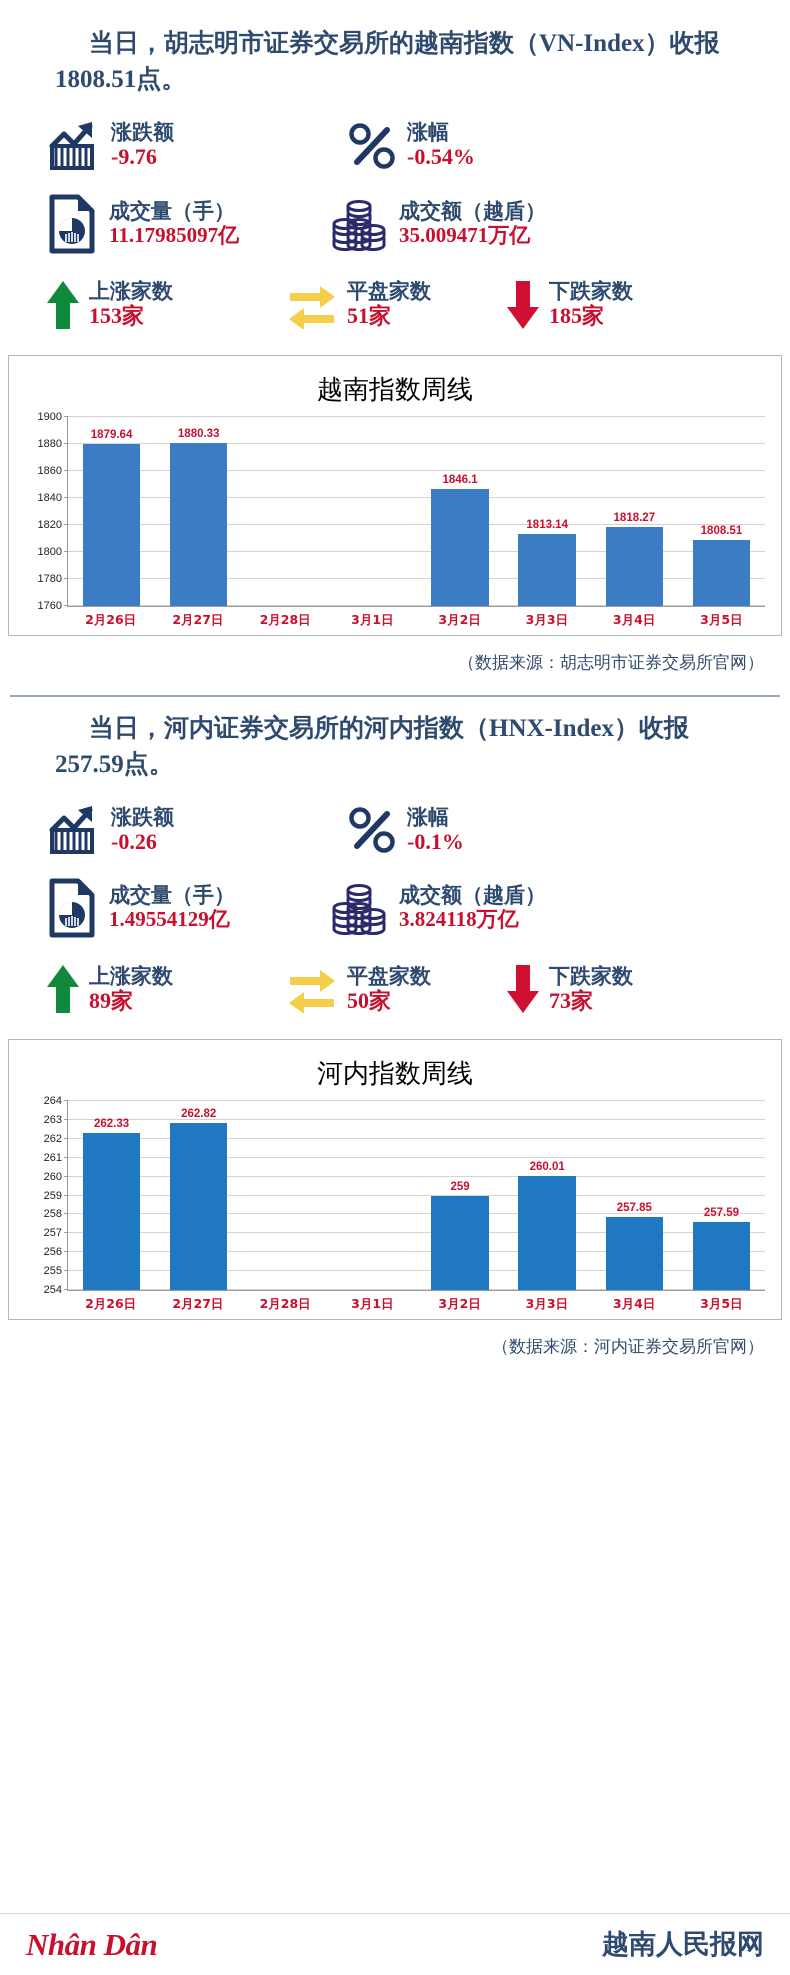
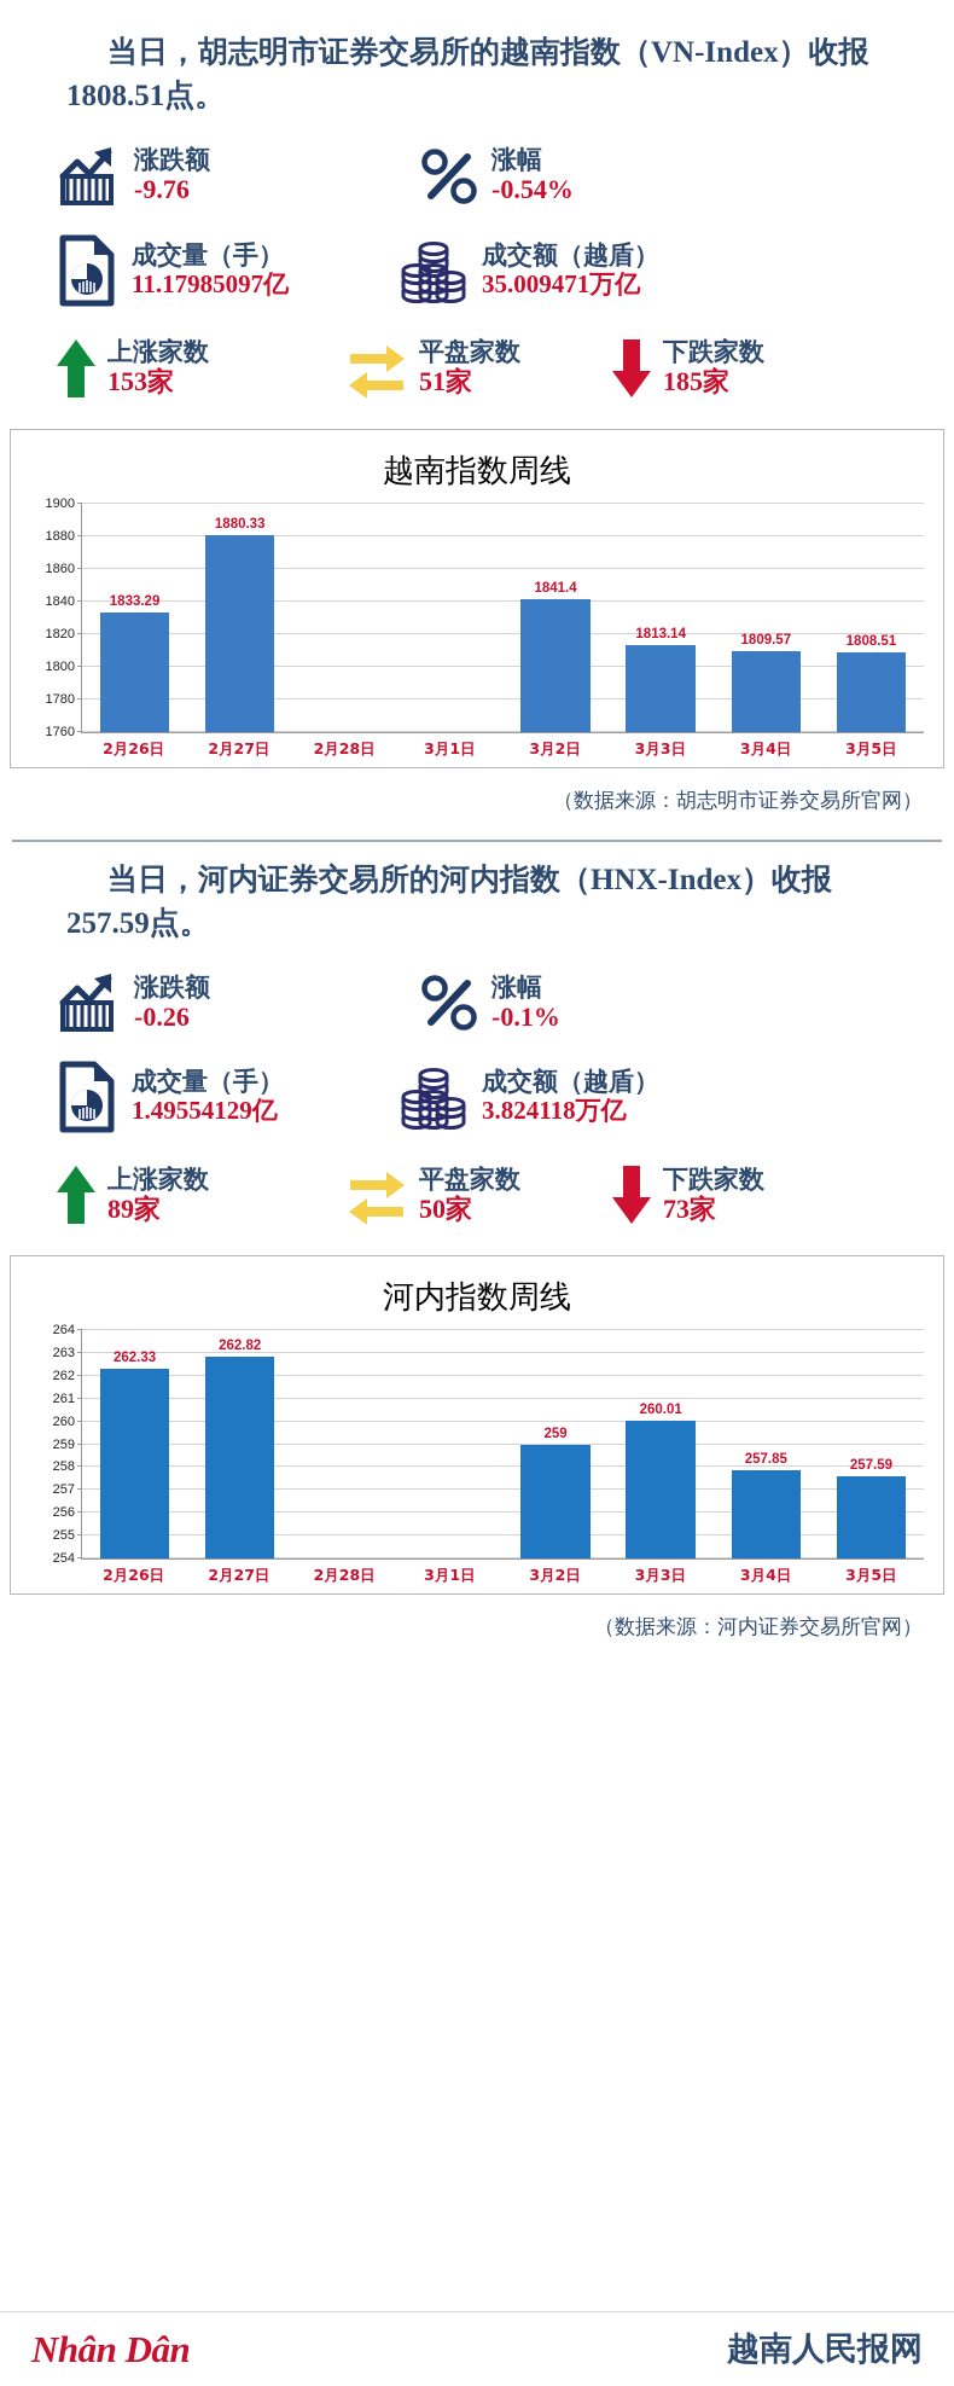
越南指数周线/2月26日: 1879.64 -> 1833.29
越南指数周线/3月2日: 1846.1 -> 1841.4
越南指数周线/3月4日: 1818.27 -> 1809.57
